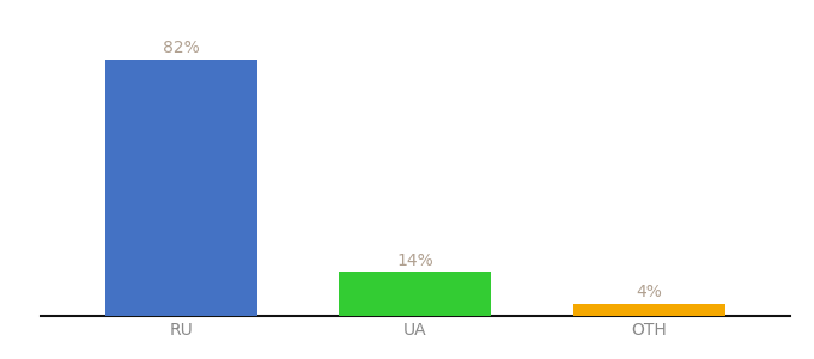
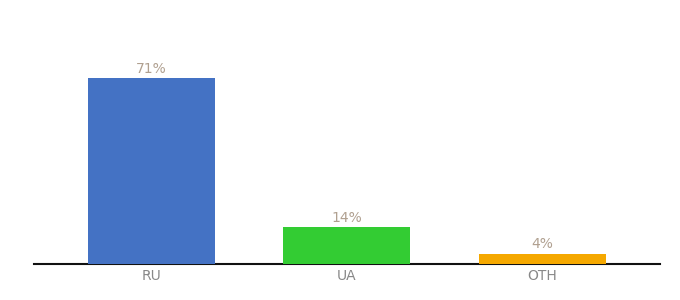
RU: 82% -> 71%
